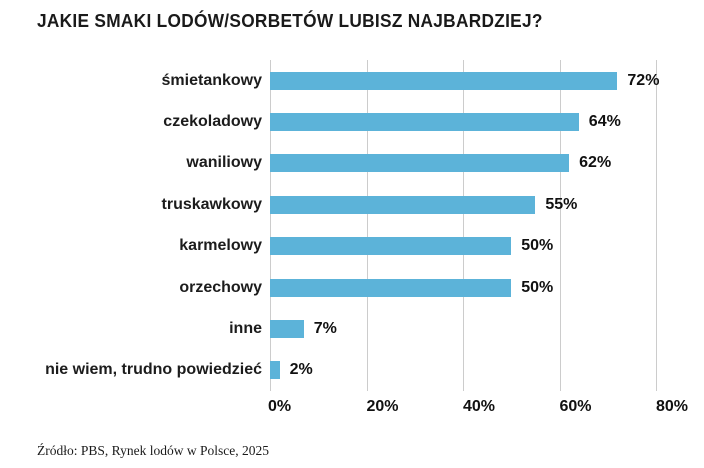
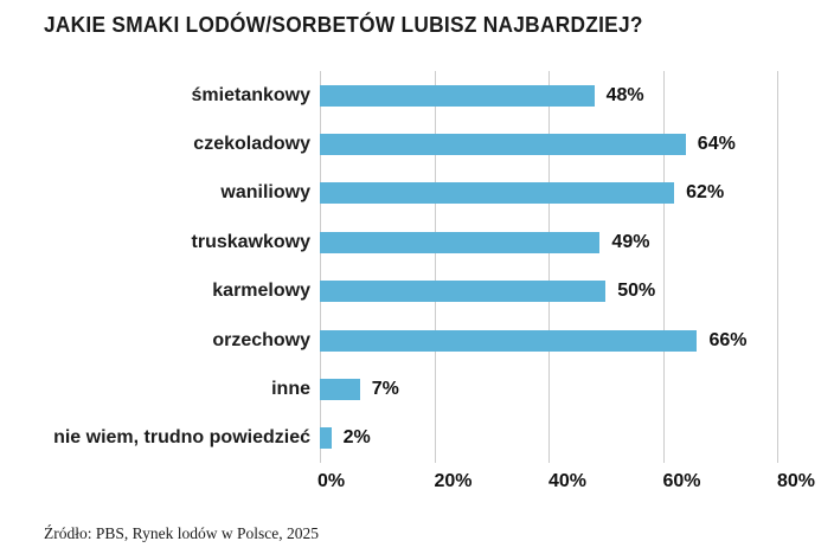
śmietankowy: 72% -> 48%
truskawkowy: 55% -> 49%
orzechowy: 50% -> 66%
